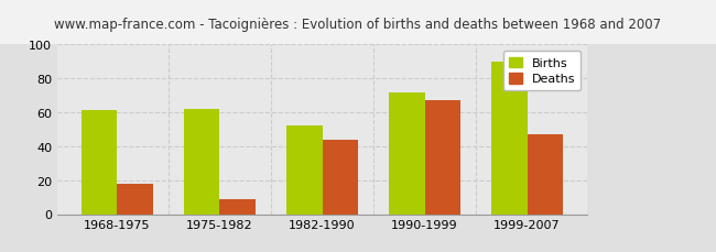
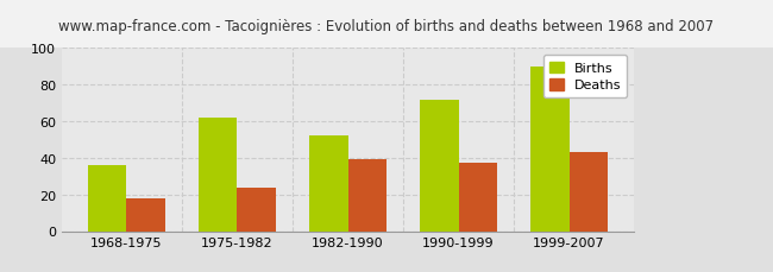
Births/1968-1975: 61 -> 36
Deaths/1975-1982: 9 -> 24
Deaths/1982-1990: 44 -> 39
Deaths/1990-1999: 67 -> 37
Deaths/1999-2007: 47 -> 43
